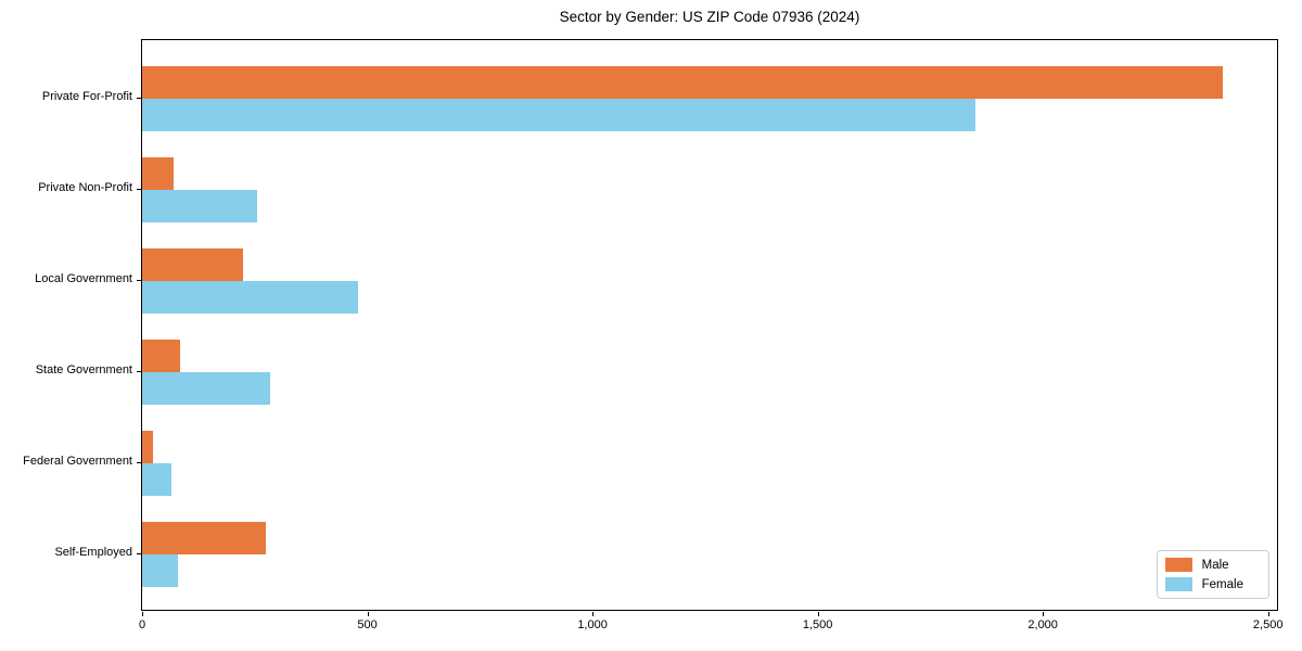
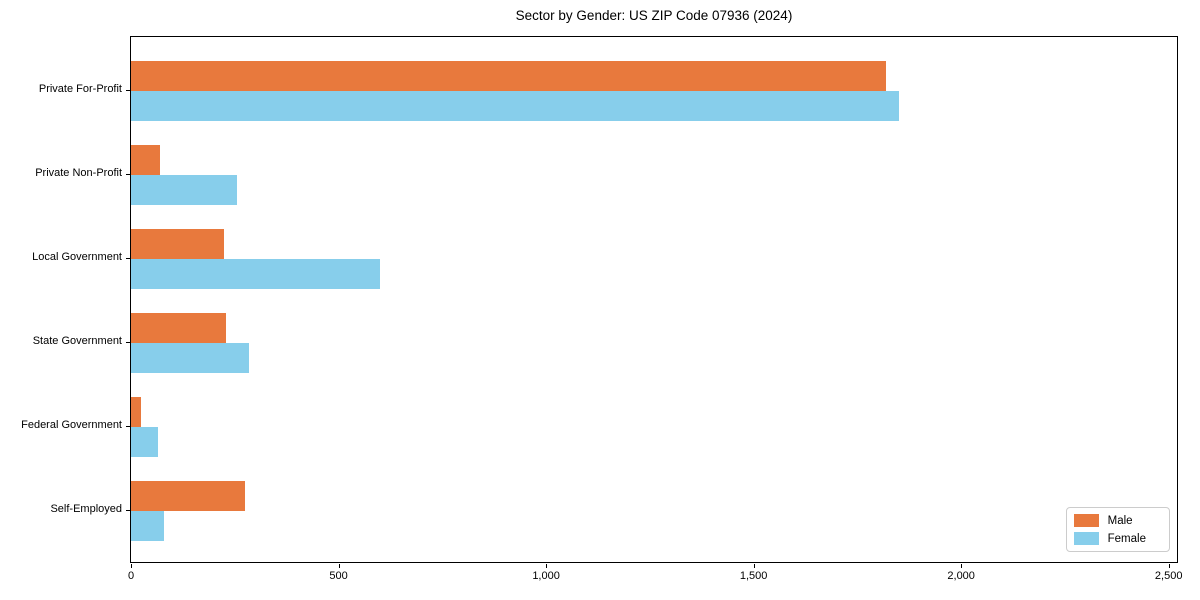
Male/Private For-Profit: 2400 -> 1820
Female/Local Government: 480 -> 600
Male/State Government: 80 -> 230
